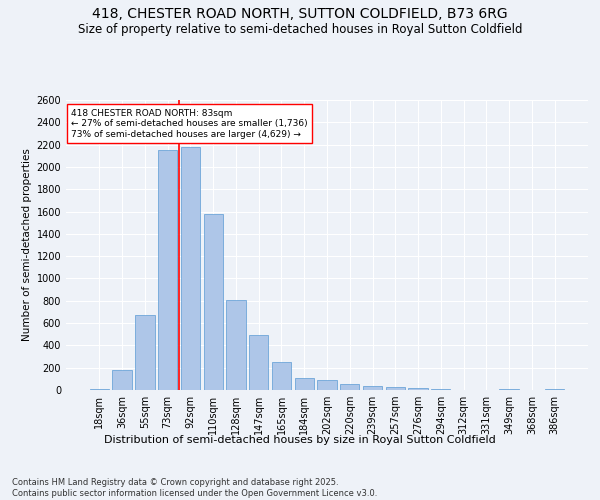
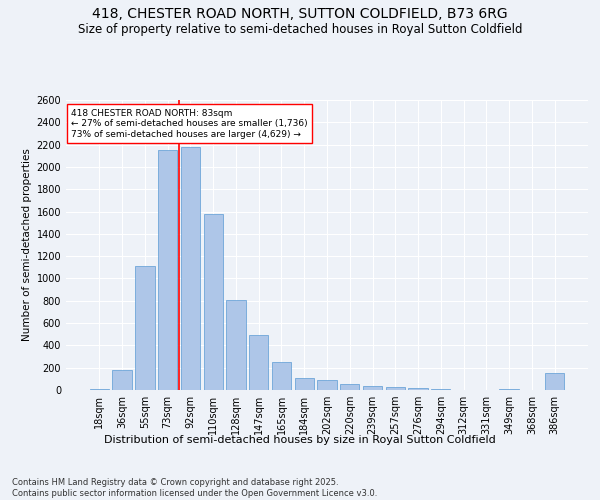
55sqm: 670 -> 1110
386sqm: 0 -> 150
